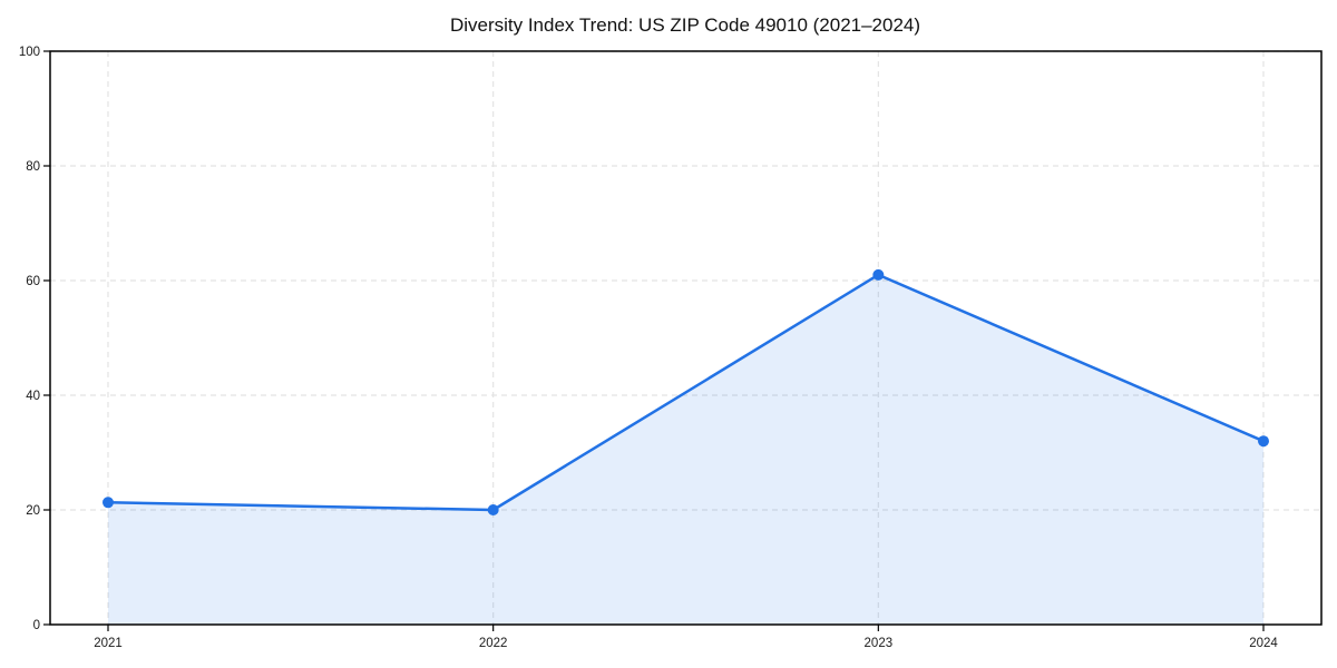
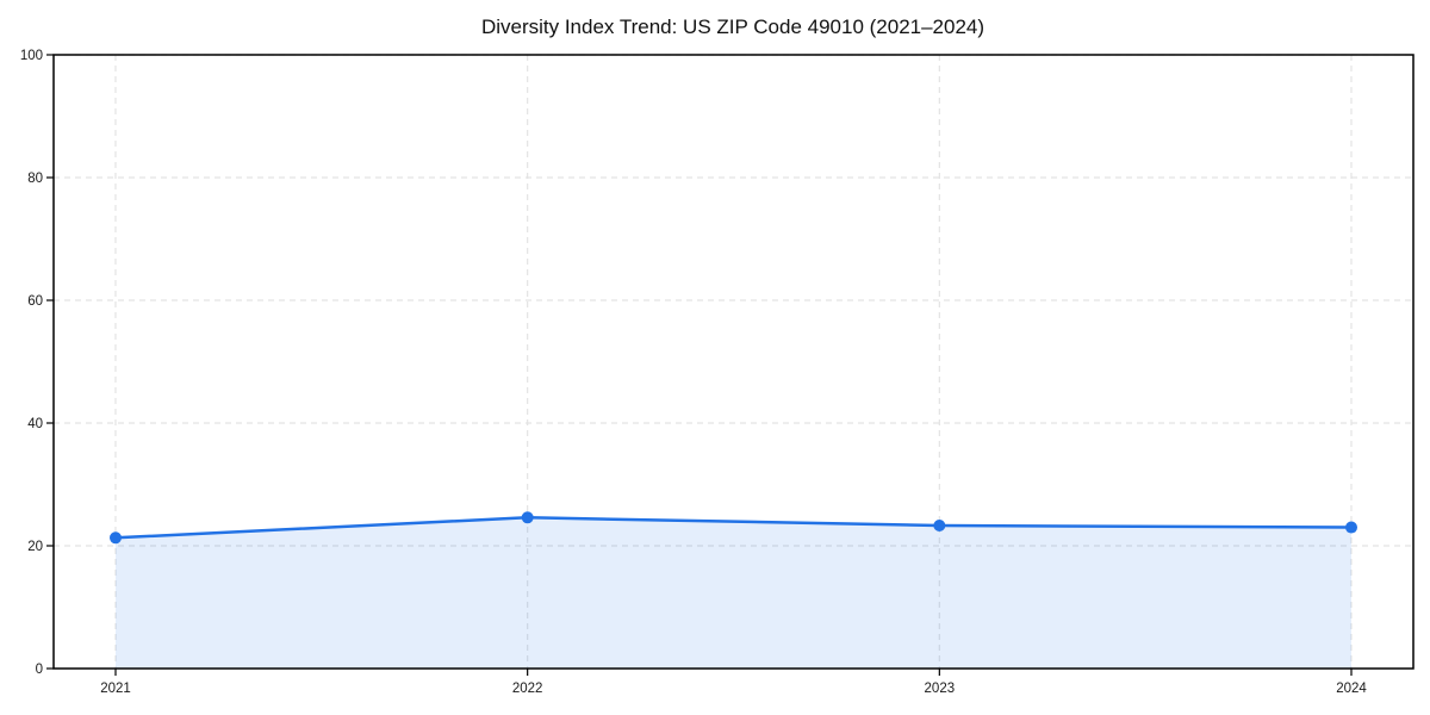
2022: 20 -> 25
2023: 61 -> 23
2024: 32 -> 23
